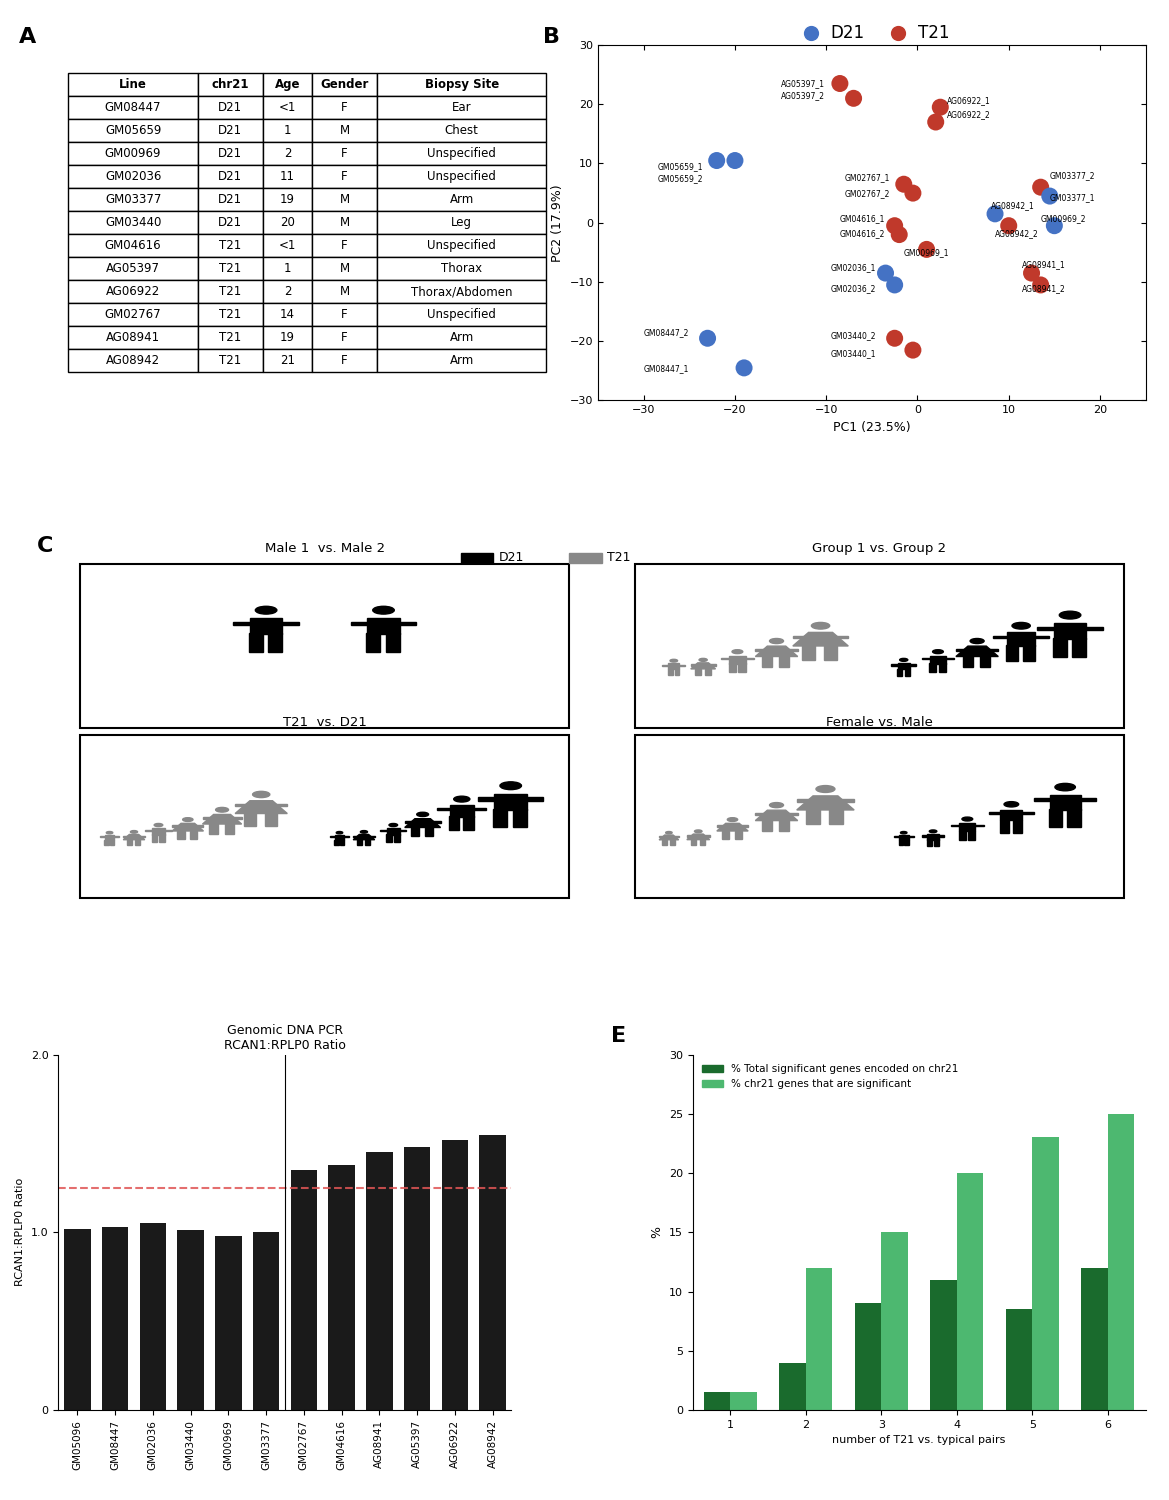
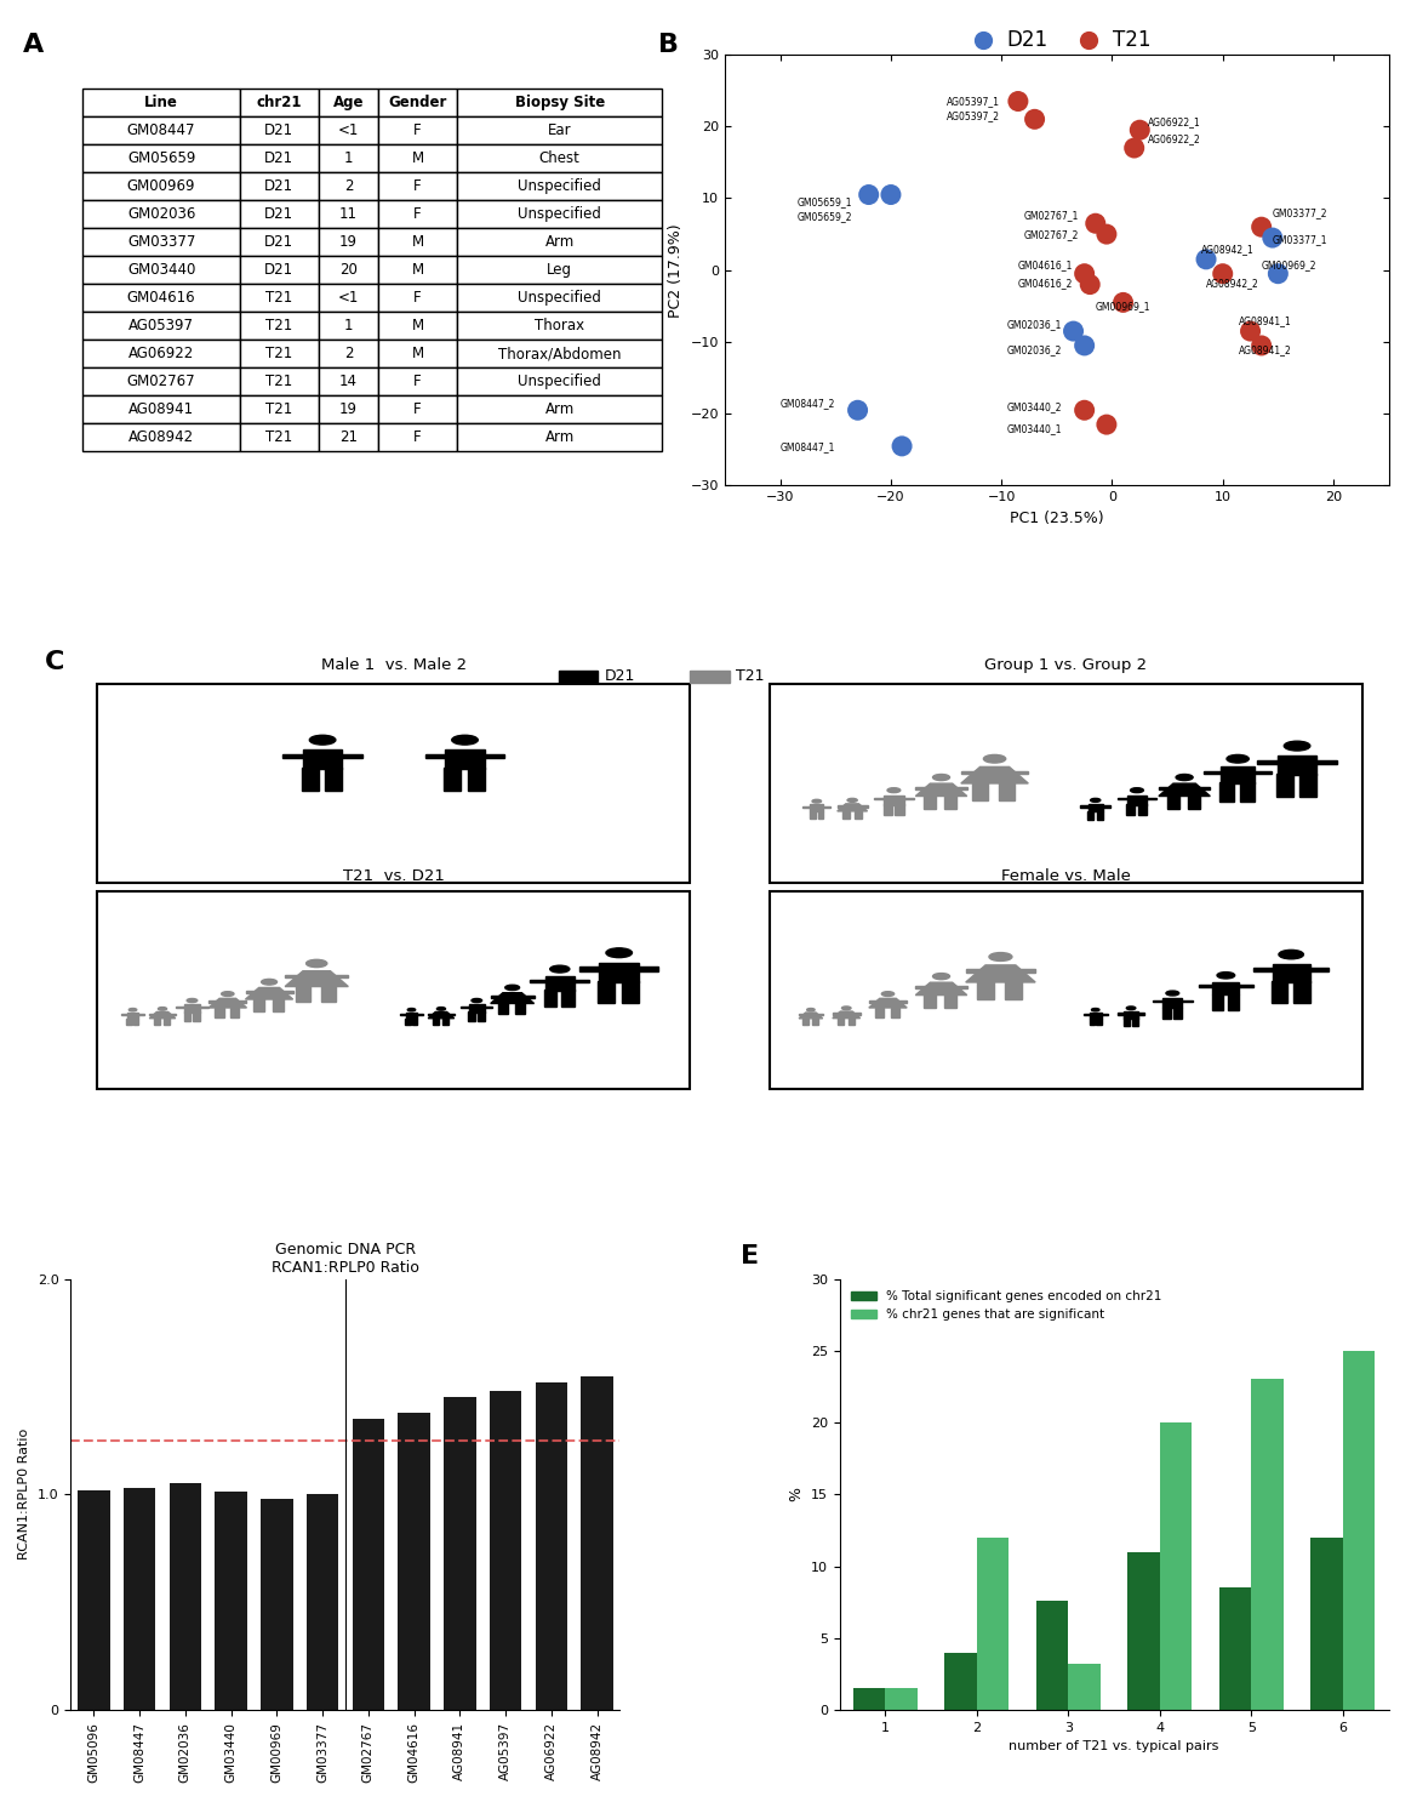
% Total significant genes encoded on chr21/3: 9.0 -> 7.6
% chr21 genes that are significant/3: 15.0 -> 3.2
